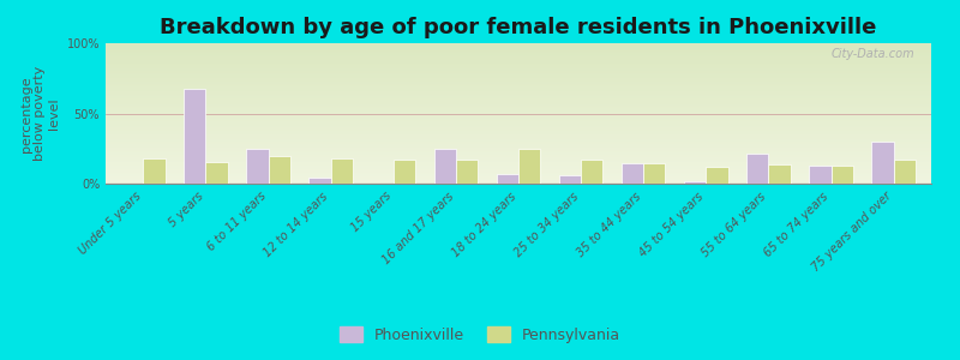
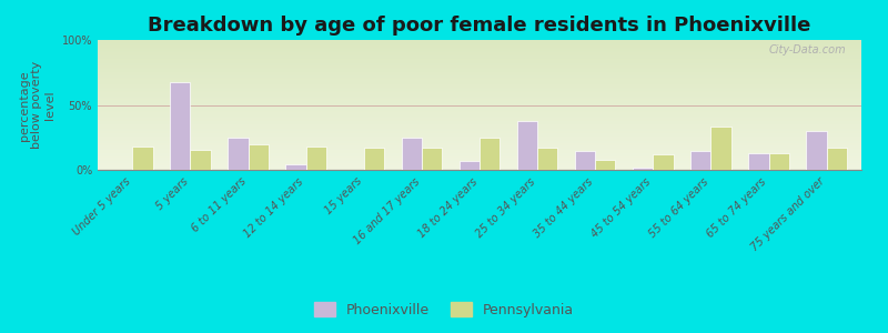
Phoenixville/25 to 34 years: 6% -> 38%
Pennsylvania/35 to 44 years: 15% -> 8%
Phoenixville/55 to 64 years: 22% -> 15%
Pennsylvania/55 to 64 years: 14% -> 34%
